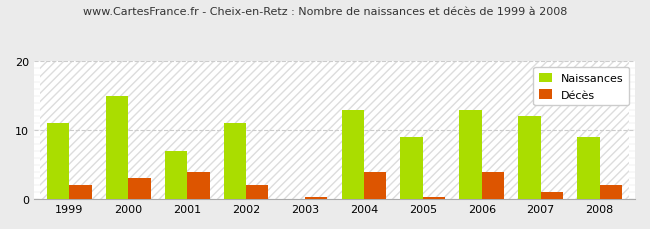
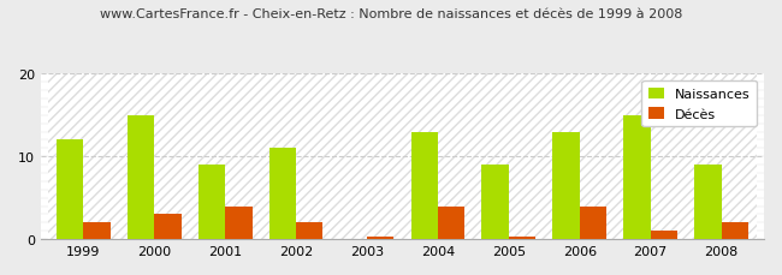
Naissances/1999: 11 -> 12
Naissances/2001: 7 -> 9
Naissances/2007: 12 -> 15
